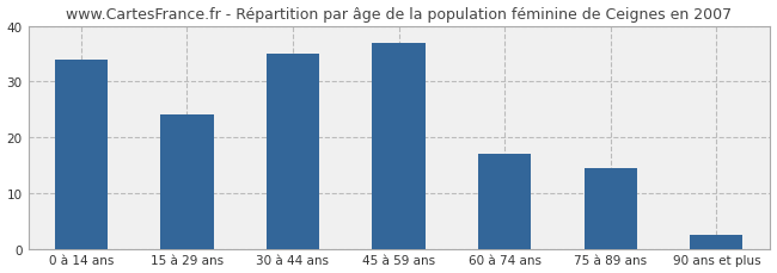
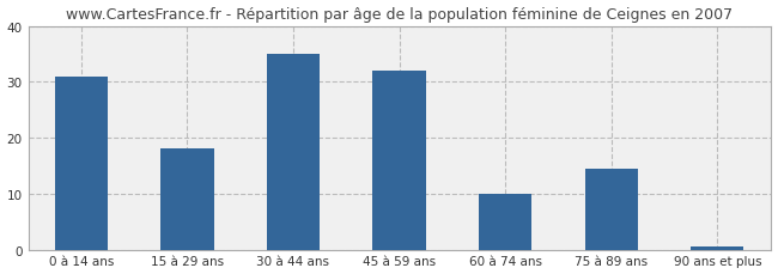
0 à 14 ans: 34.0 -> 31.0
15 à 29 ans: 24.0 -> 18.0
45 à 59 ans: 37.0 -> 32.0
60 à 74 ans: 17.0 -> 10.0
90 ans et plus: 2.5 -> 0.5
